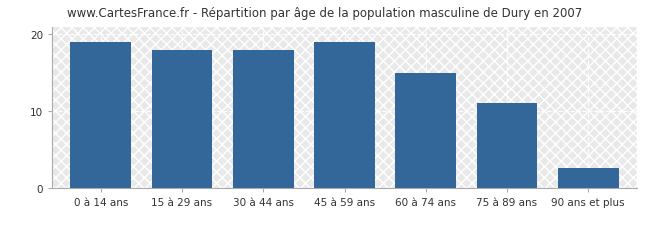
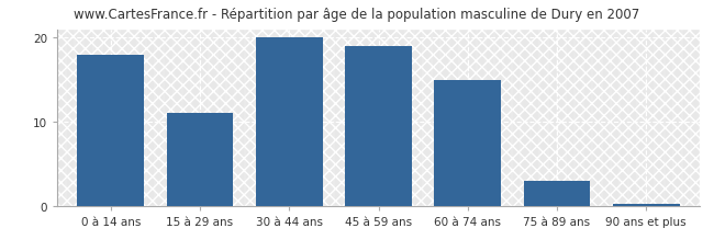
0 à 14 ans: 19.0 -> 18.0
15 à 29 ans: 18.0 -> 11.0
30 à 44 ans: 18.0 -> 20.0
75 à 89 ans: 11.0 -> 3.0
90 ans et plus: 2.6 -> 0.2
